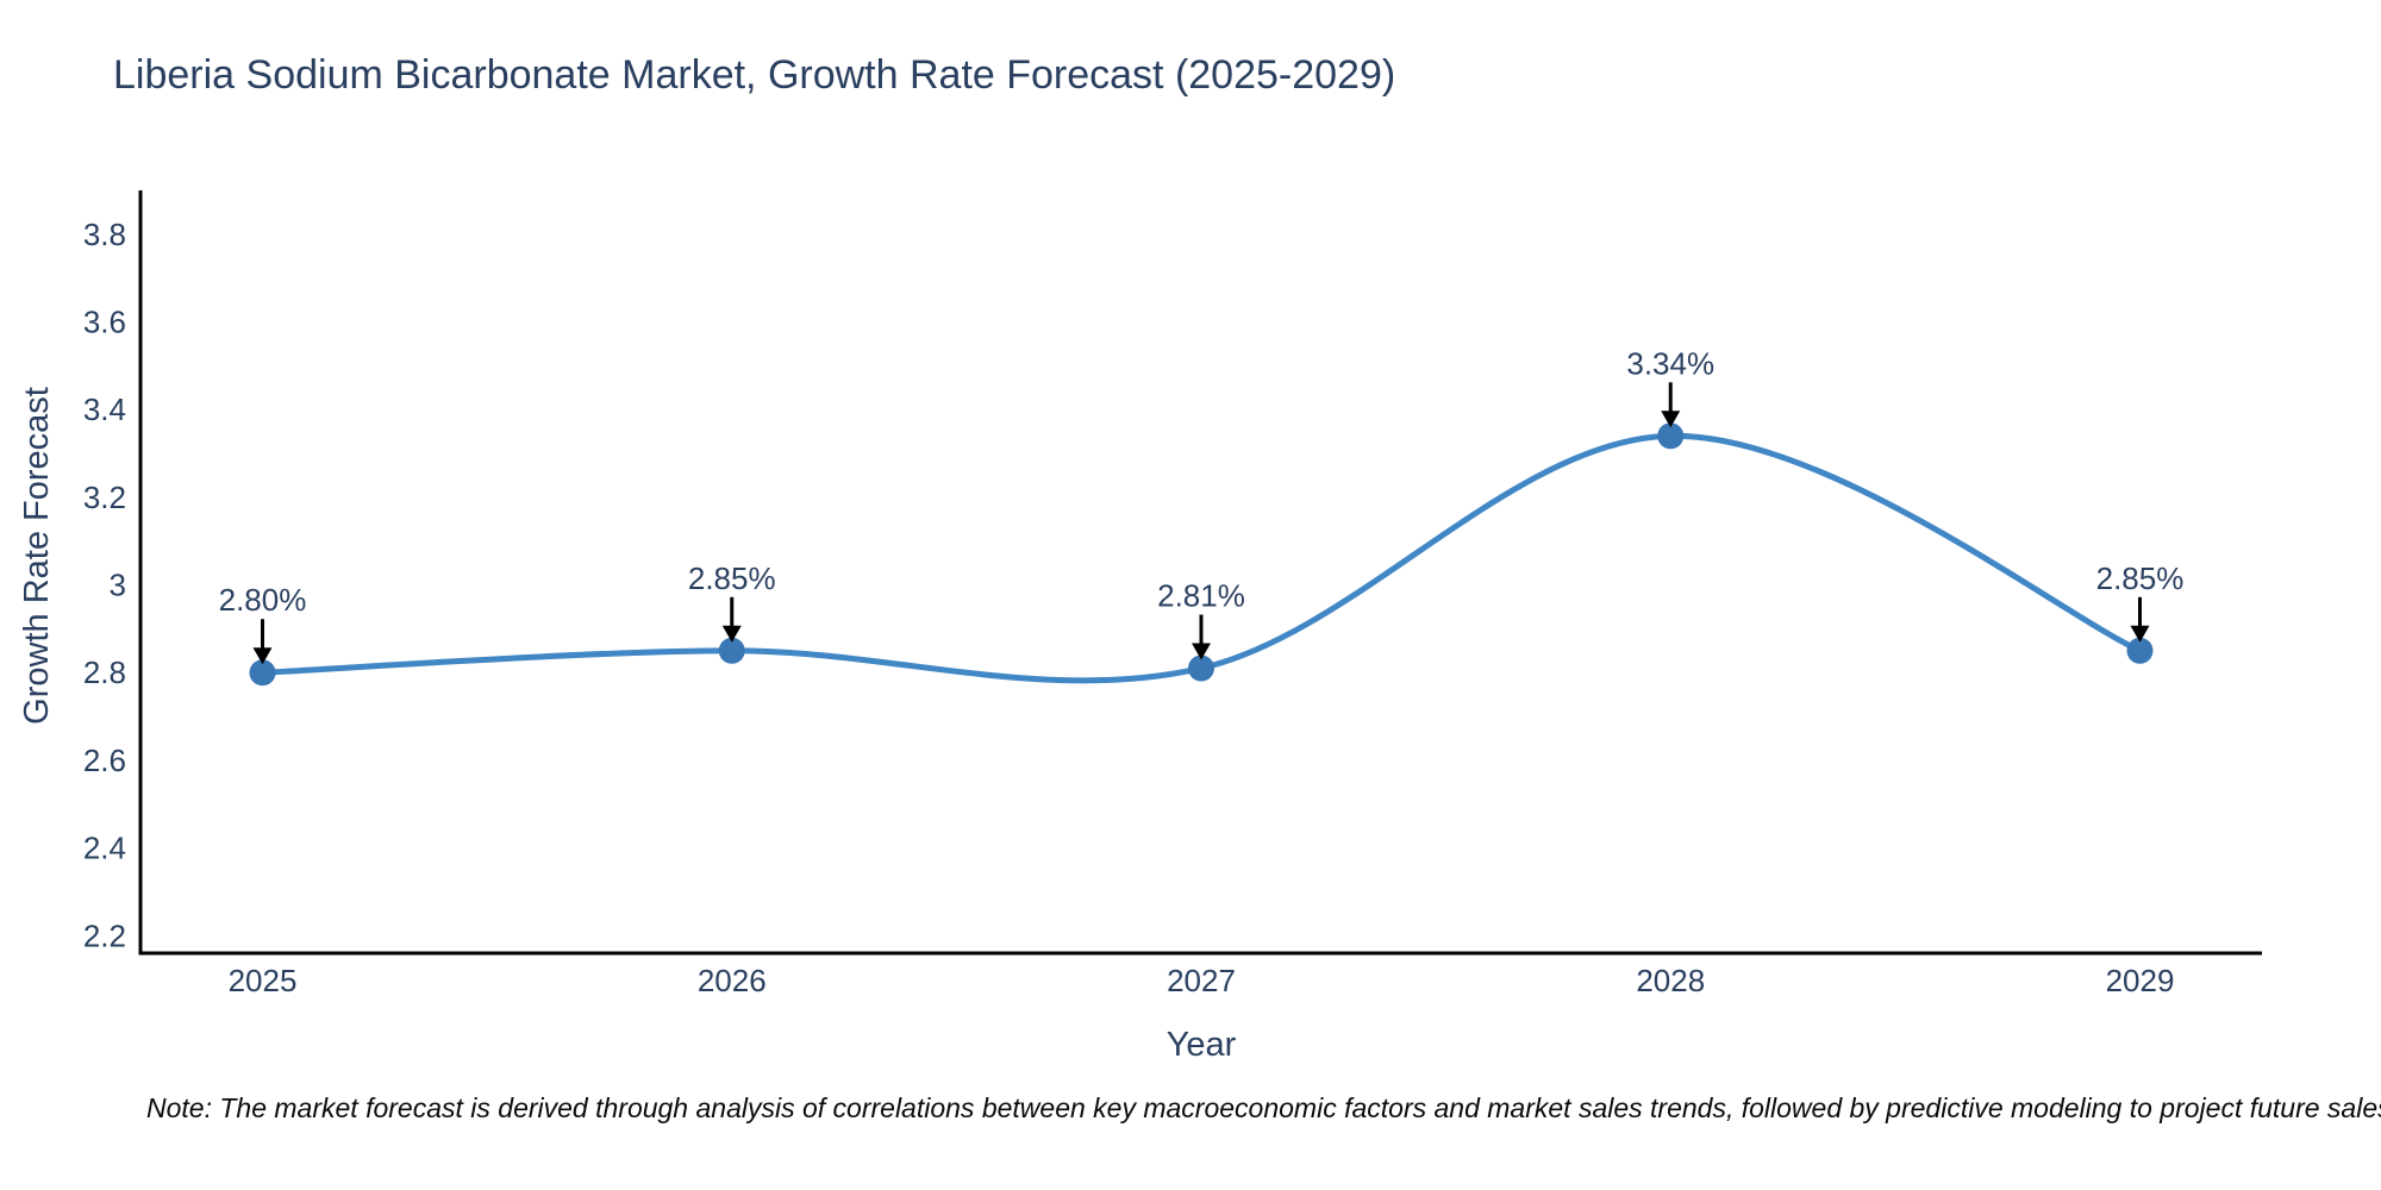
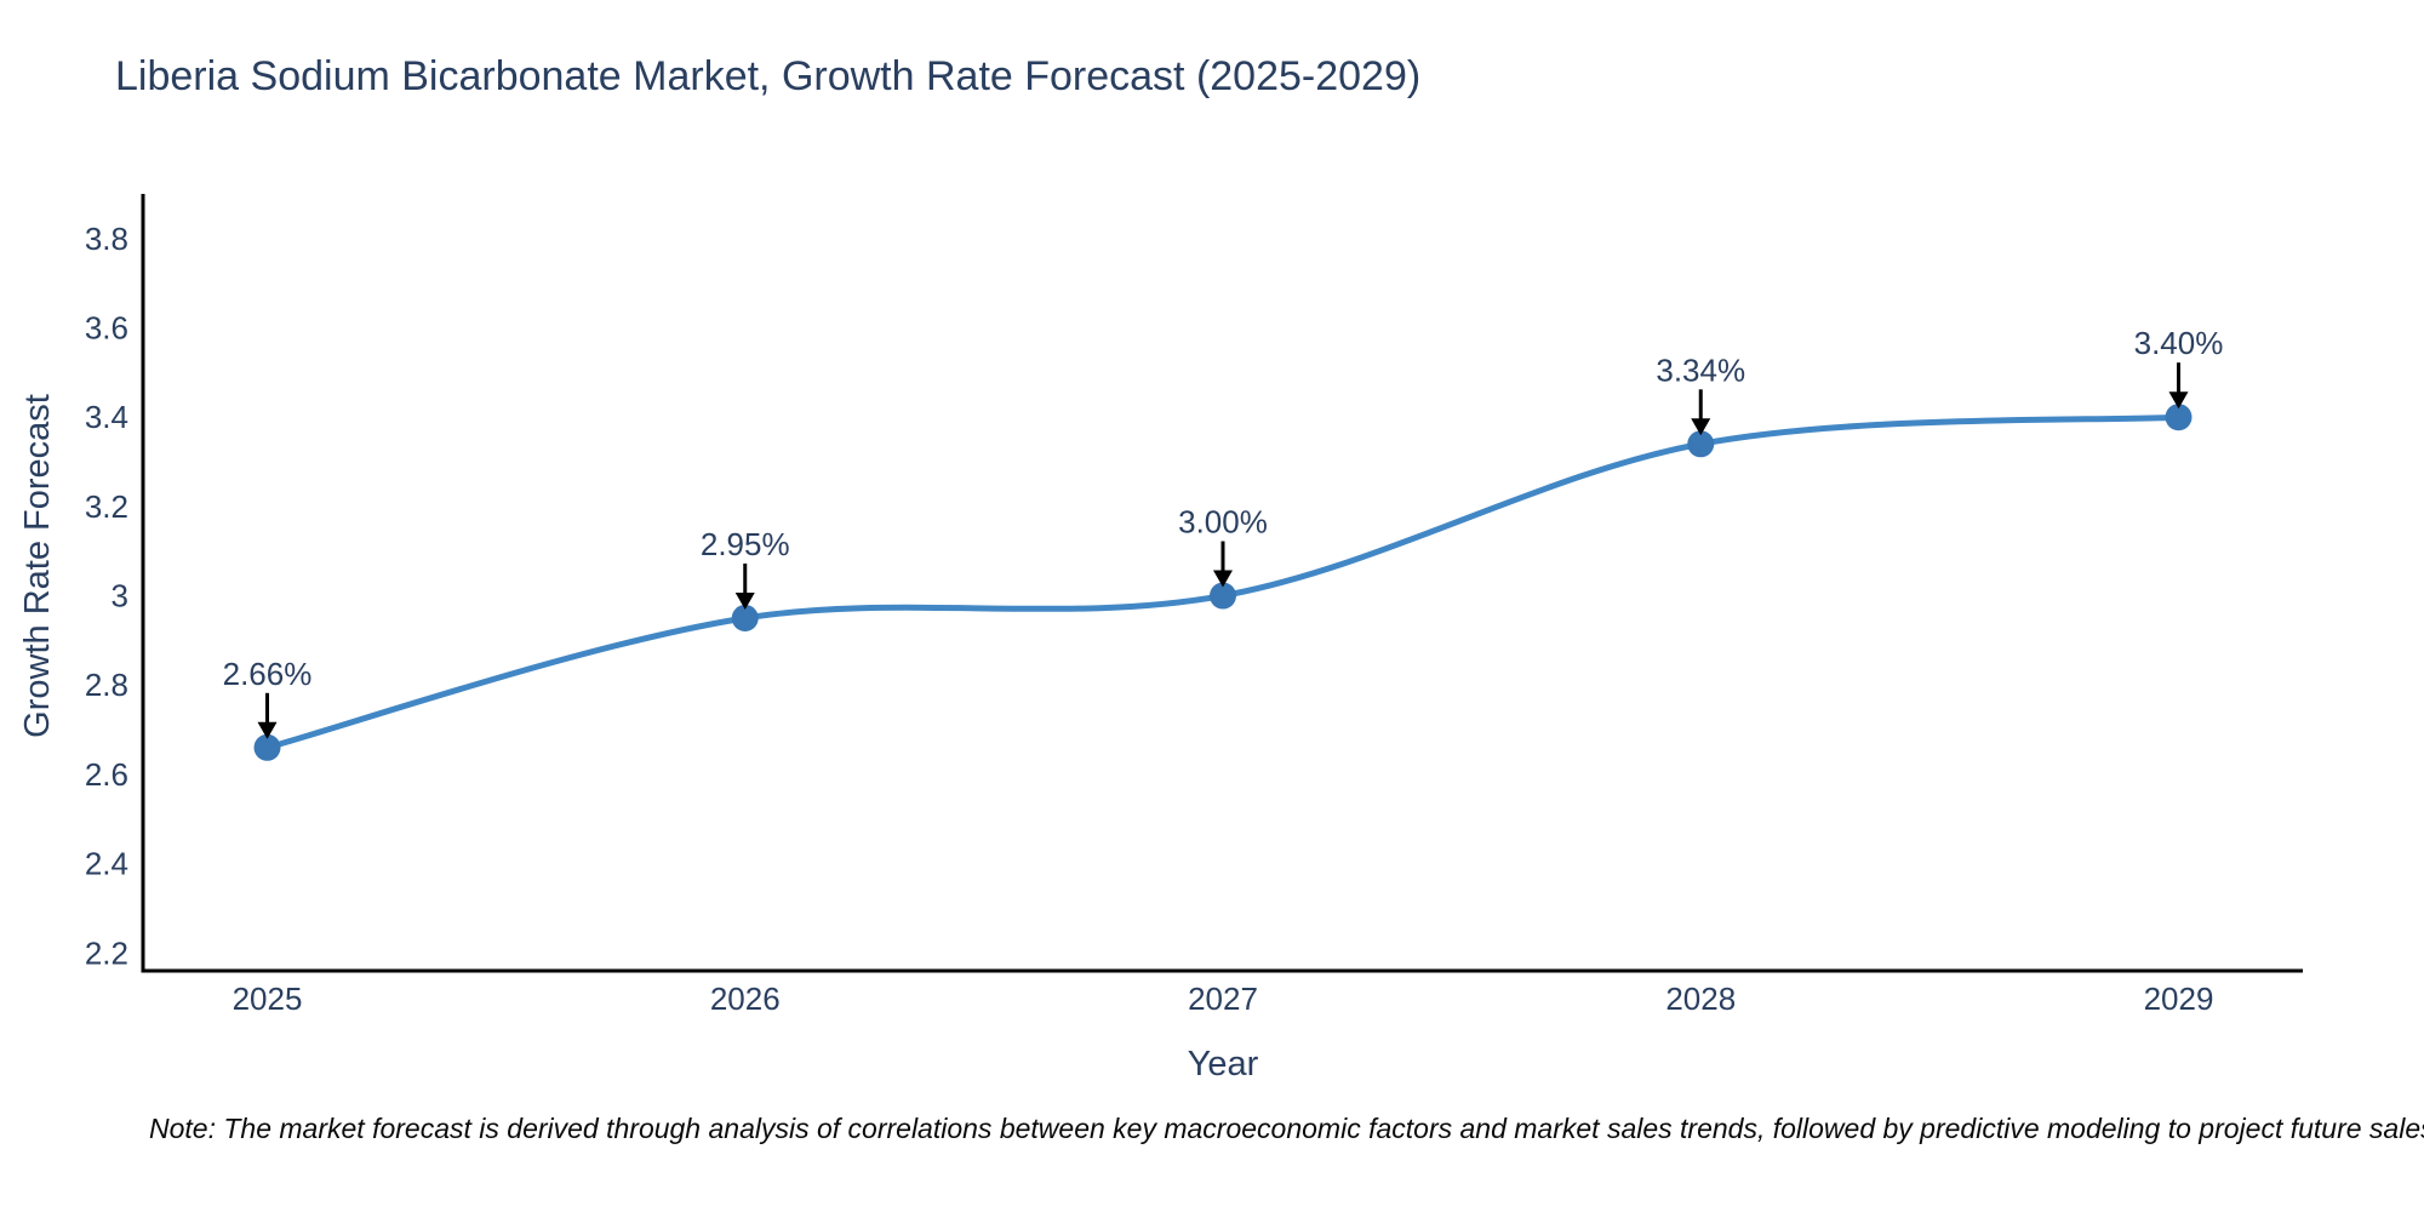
2025: 2.80% -> 2.66%
2026: 2.85% -> 2.95%
2027: 2.81% -> 3.00%
2029: 2.85% -> 3.40%
